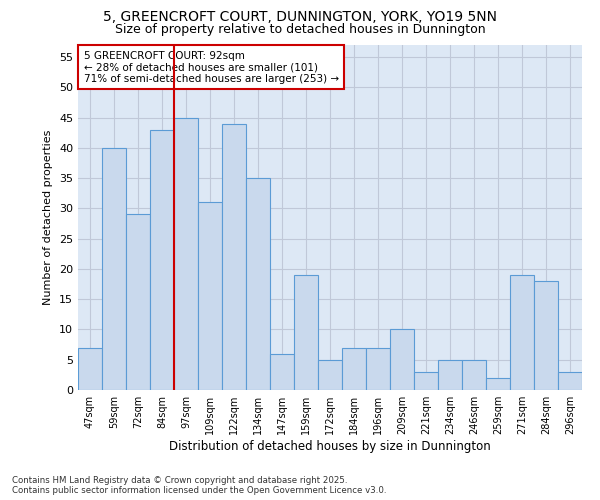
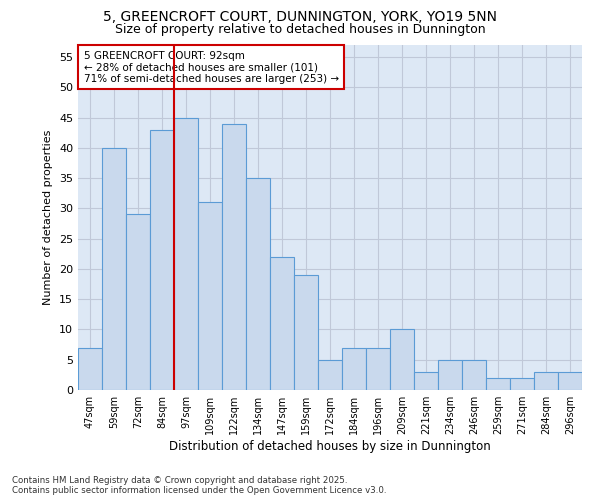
147sqm: 6 -> 22
271sqm: 19 -> 2
284sqm: 18 -> 3
